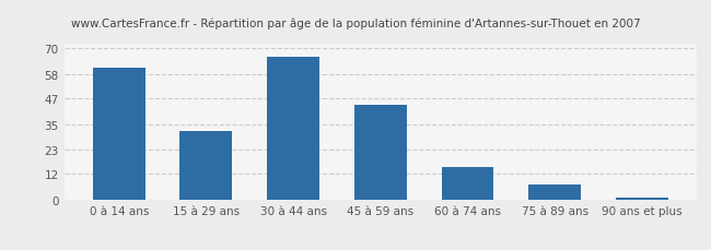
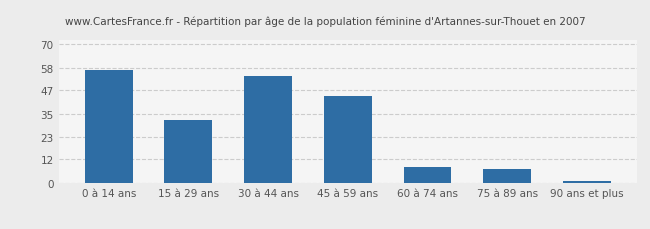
0 à 14 ans: 61 -> 57
30 à 44 ans: 66 -> 54
60 à 74 ans: 15 -> 8
